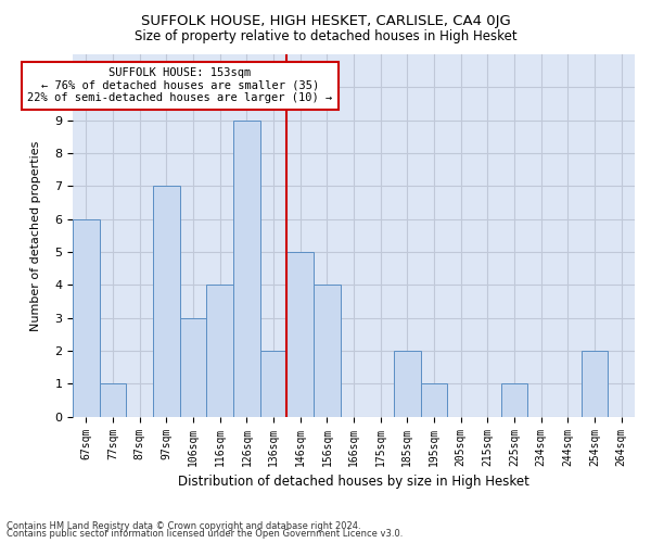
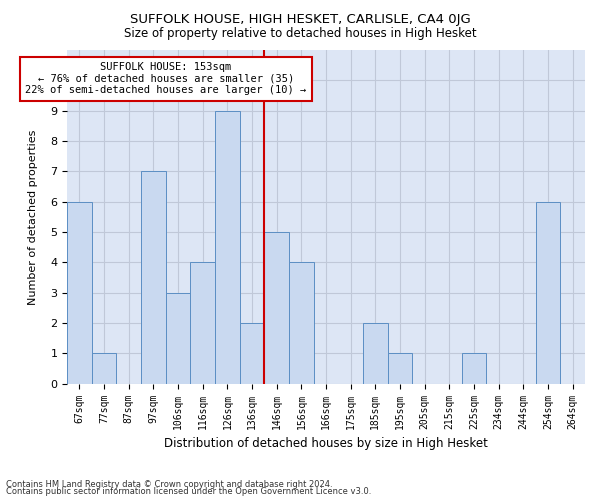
254sqm: 2 -> 6
